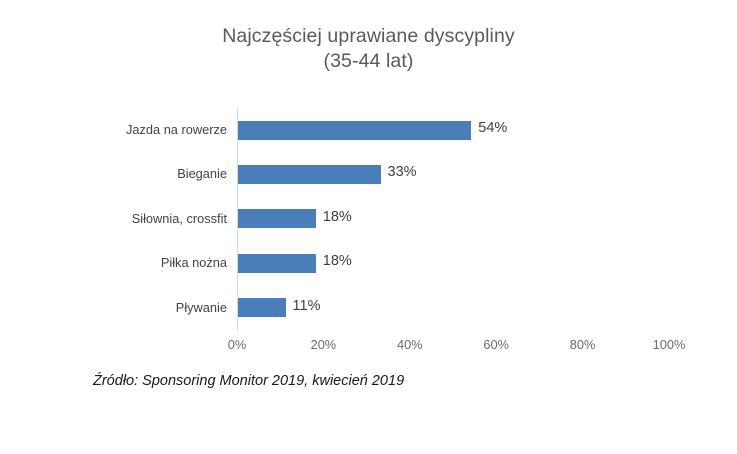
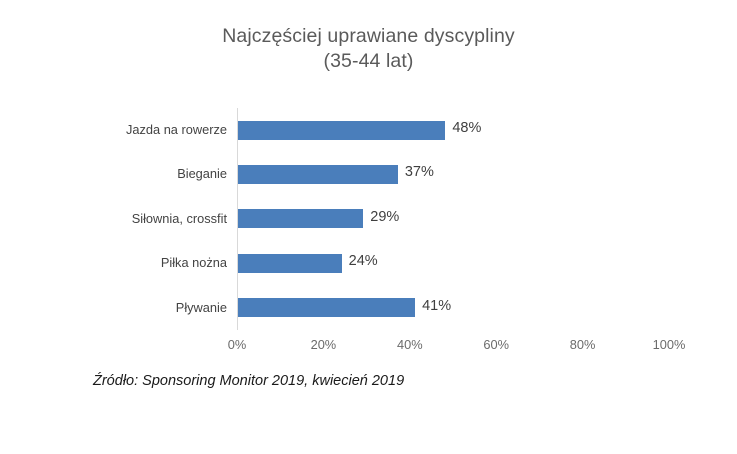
Jazda na rowerze: 54% -> 48%
Bieganie: 33% -> 37%
Siłownia, crossfit: 18% -> 29%
Piłka nożna: 18% -> 24%
Pływanie: 11% -> 41%
